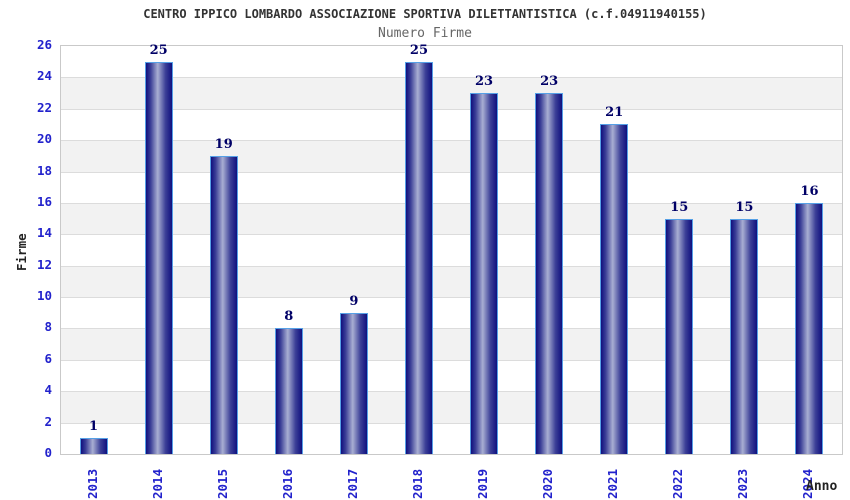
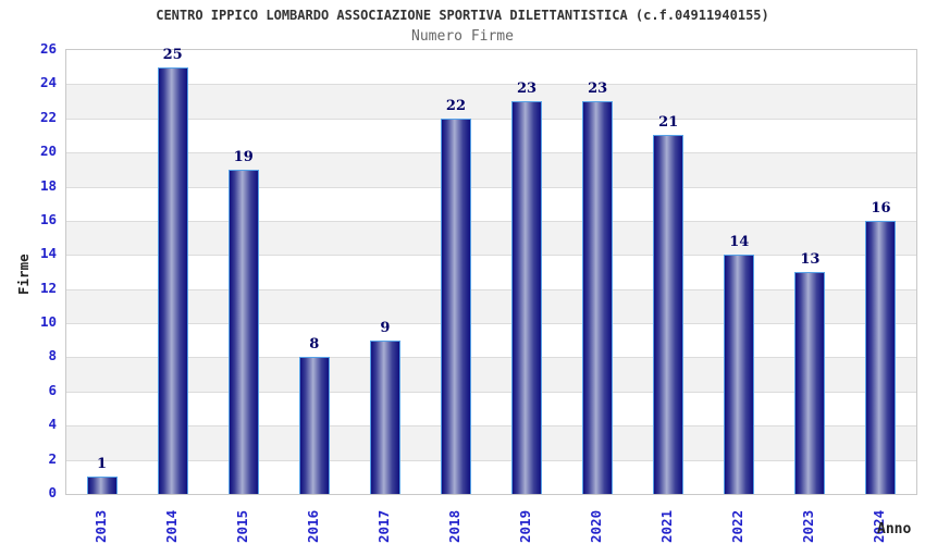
2018: 25 -> 22
2022: 15 -> 14
2023: 15 -> 13
